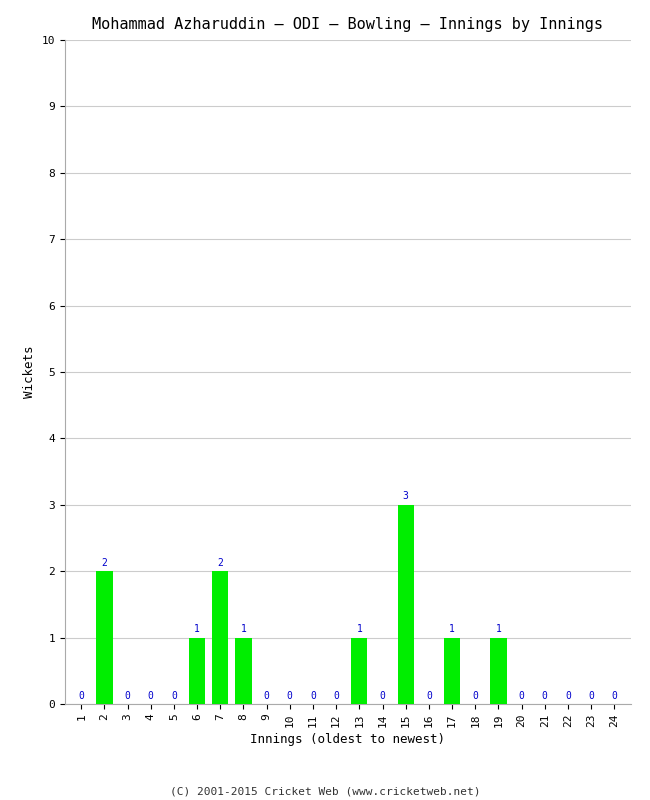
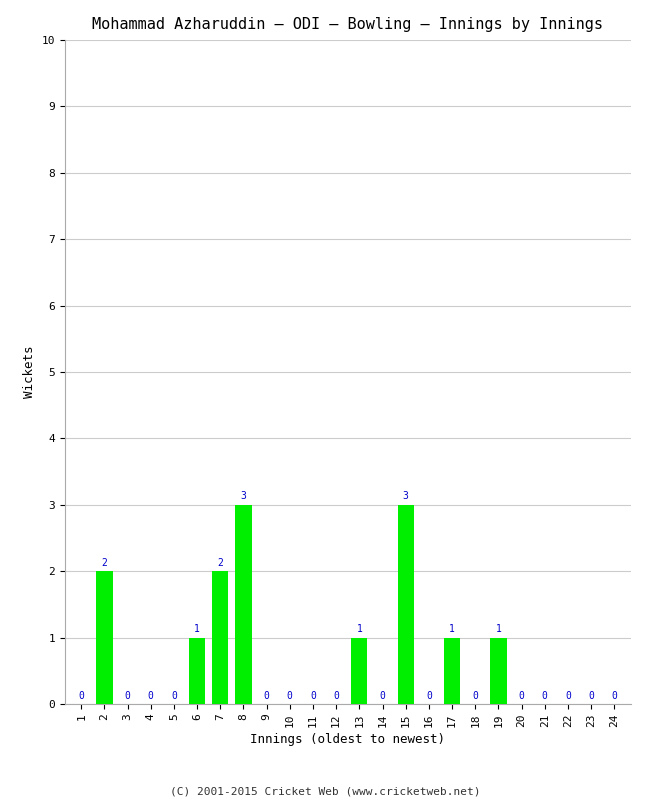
8: 1 -> 3
